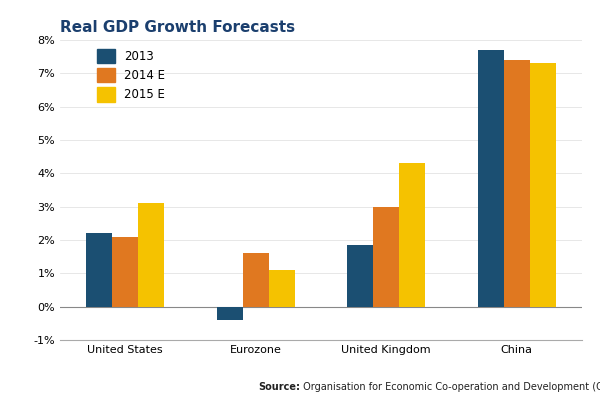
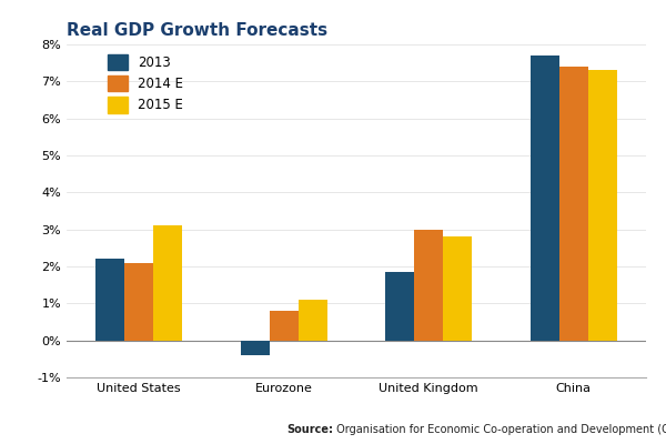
2014 E/Eurozone: 1.6% -> 0.8%
2015 E/United Kingdom: 4.3% -> 2.8%
